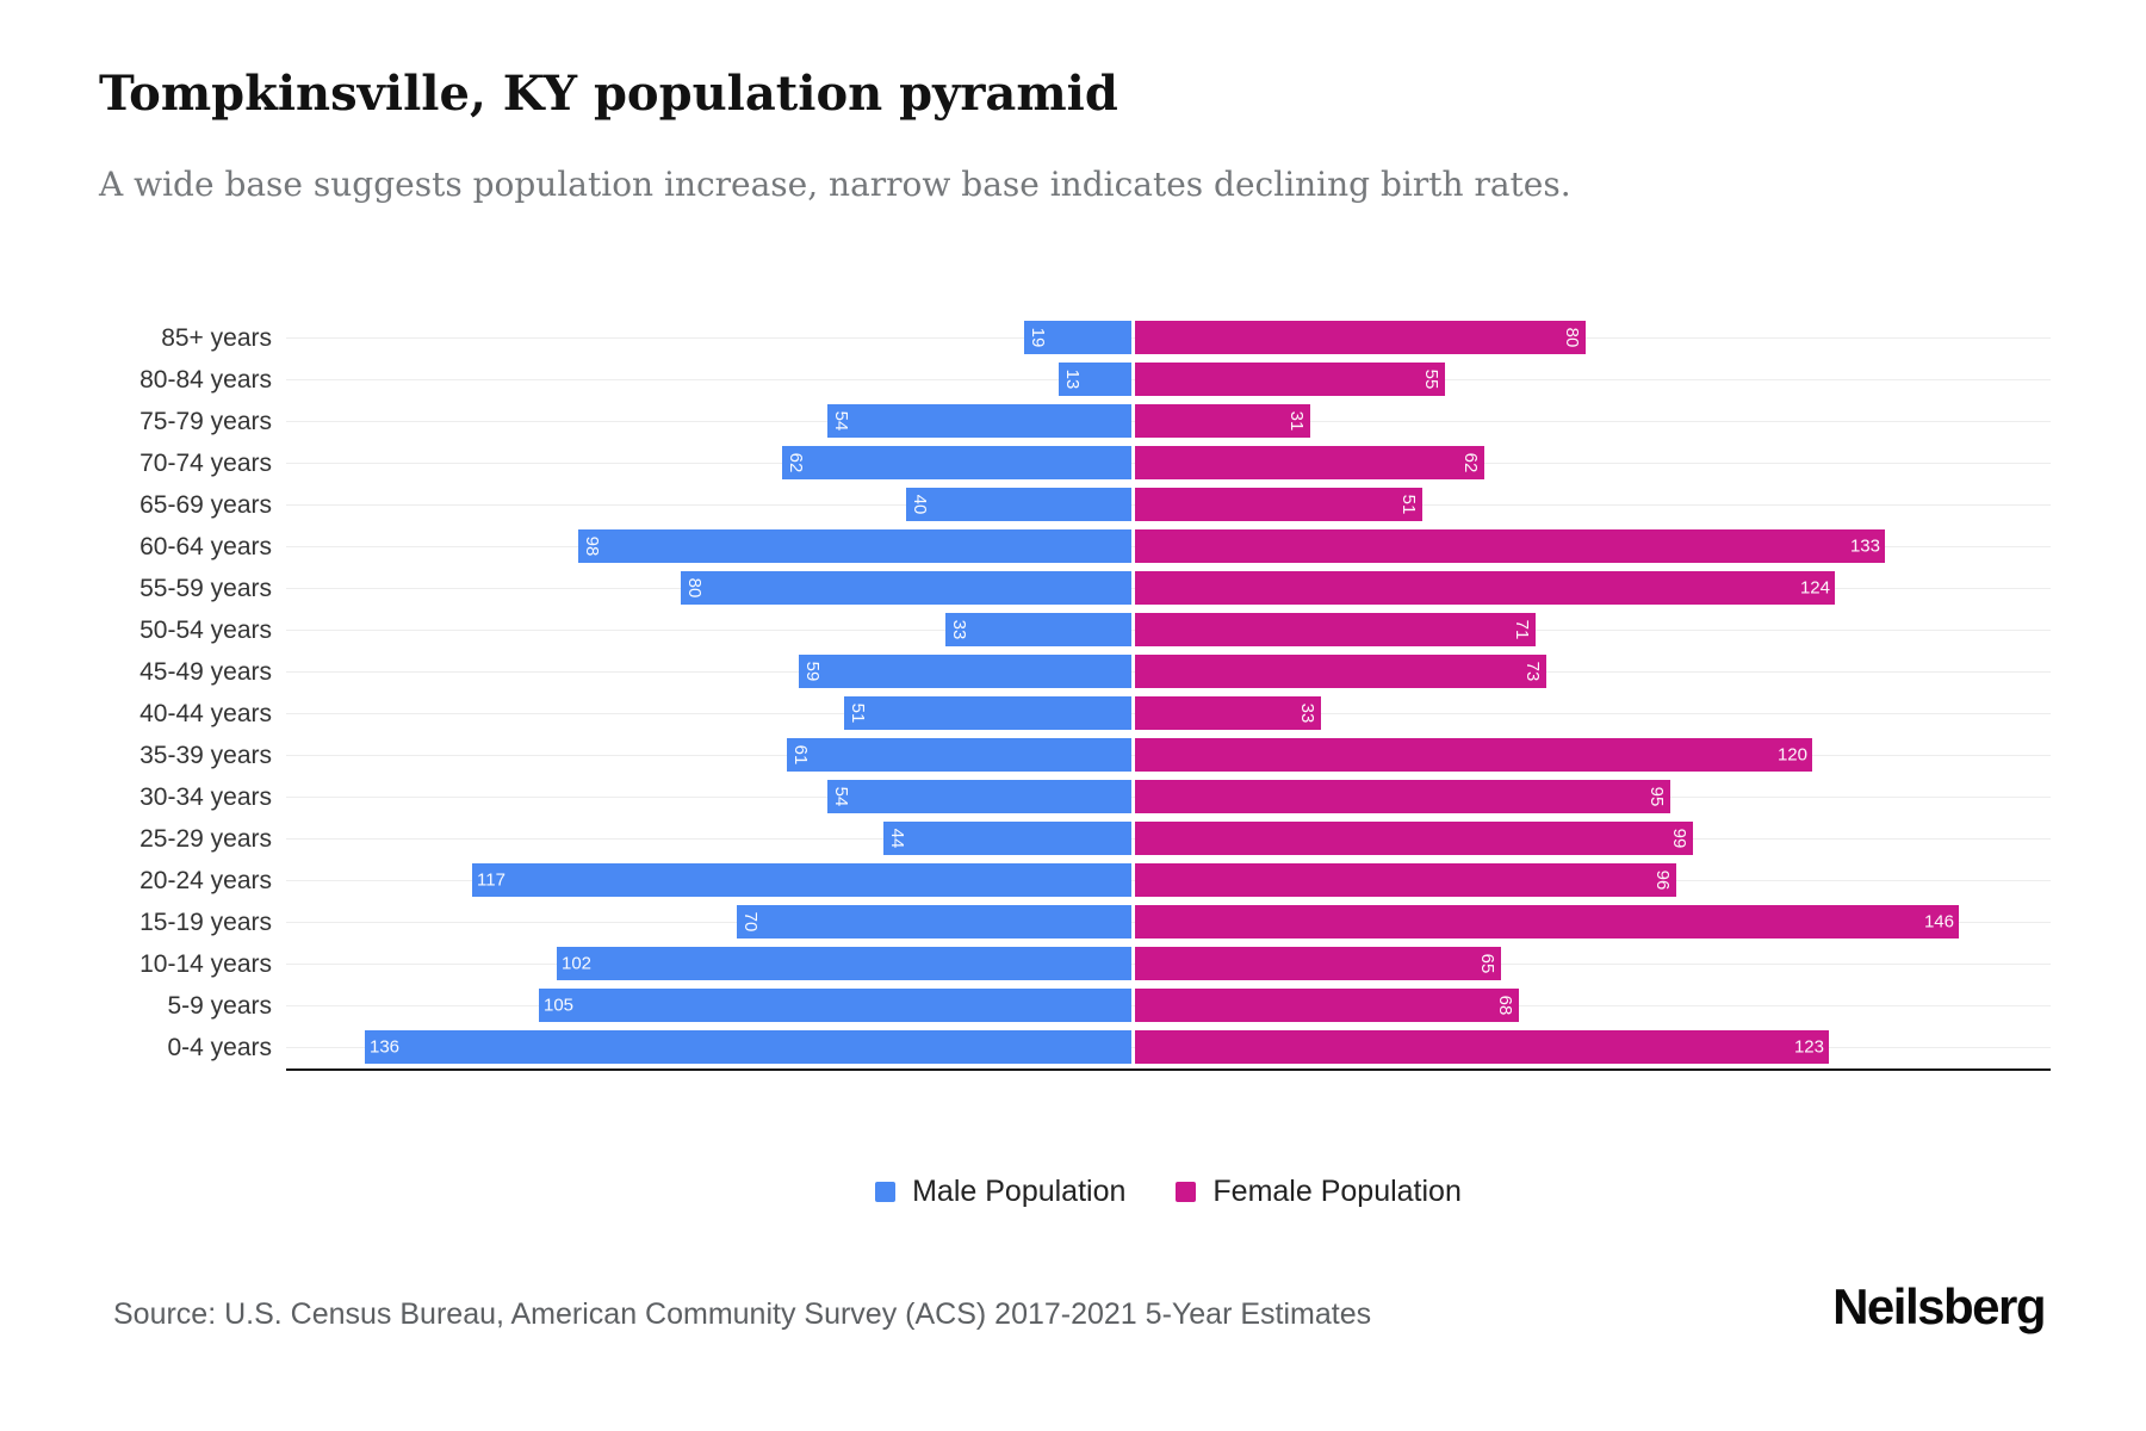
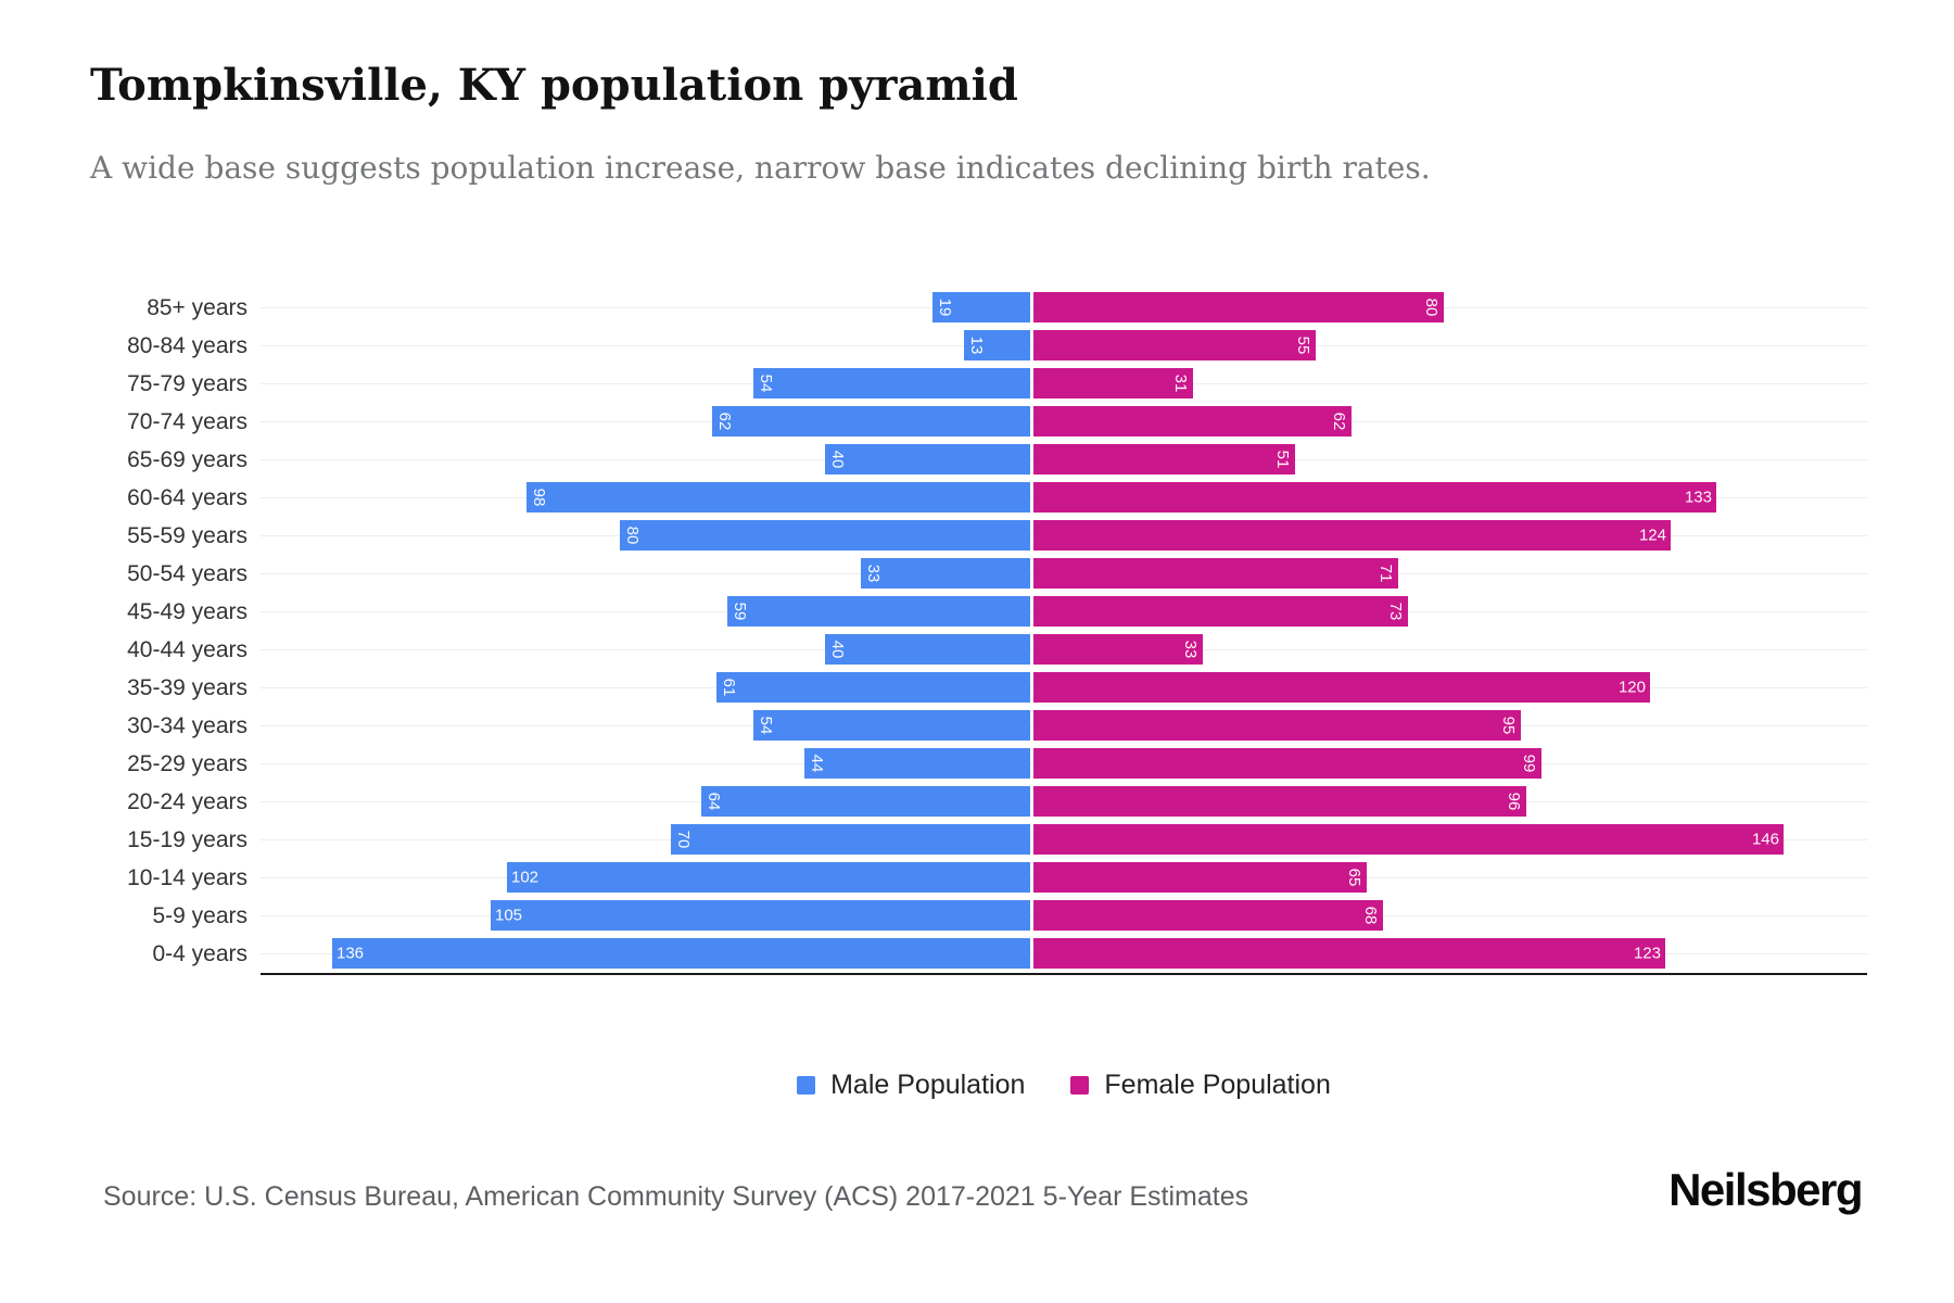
Male Population/40-44 years: 51 -> 40
Male Population/20-24 years: 117 -> 64
